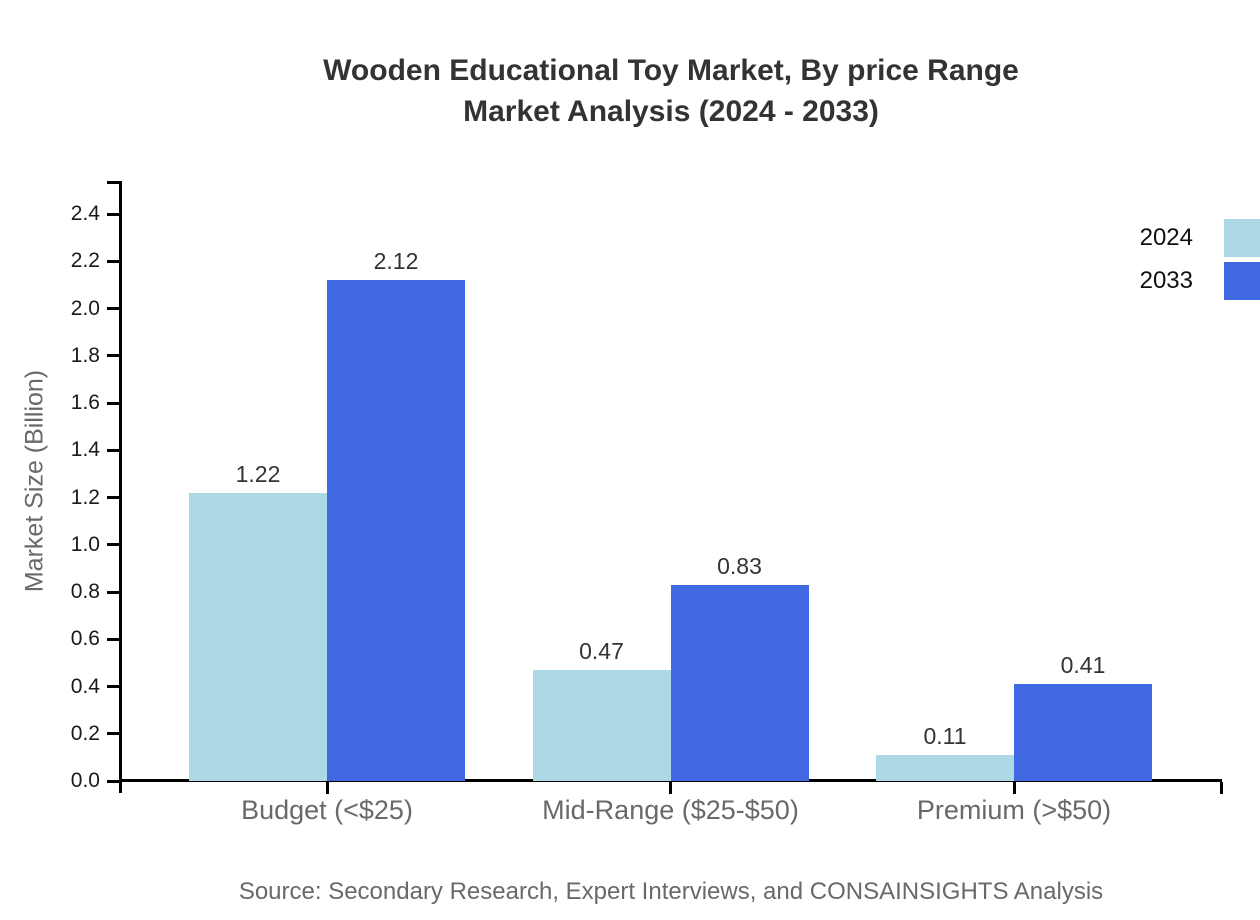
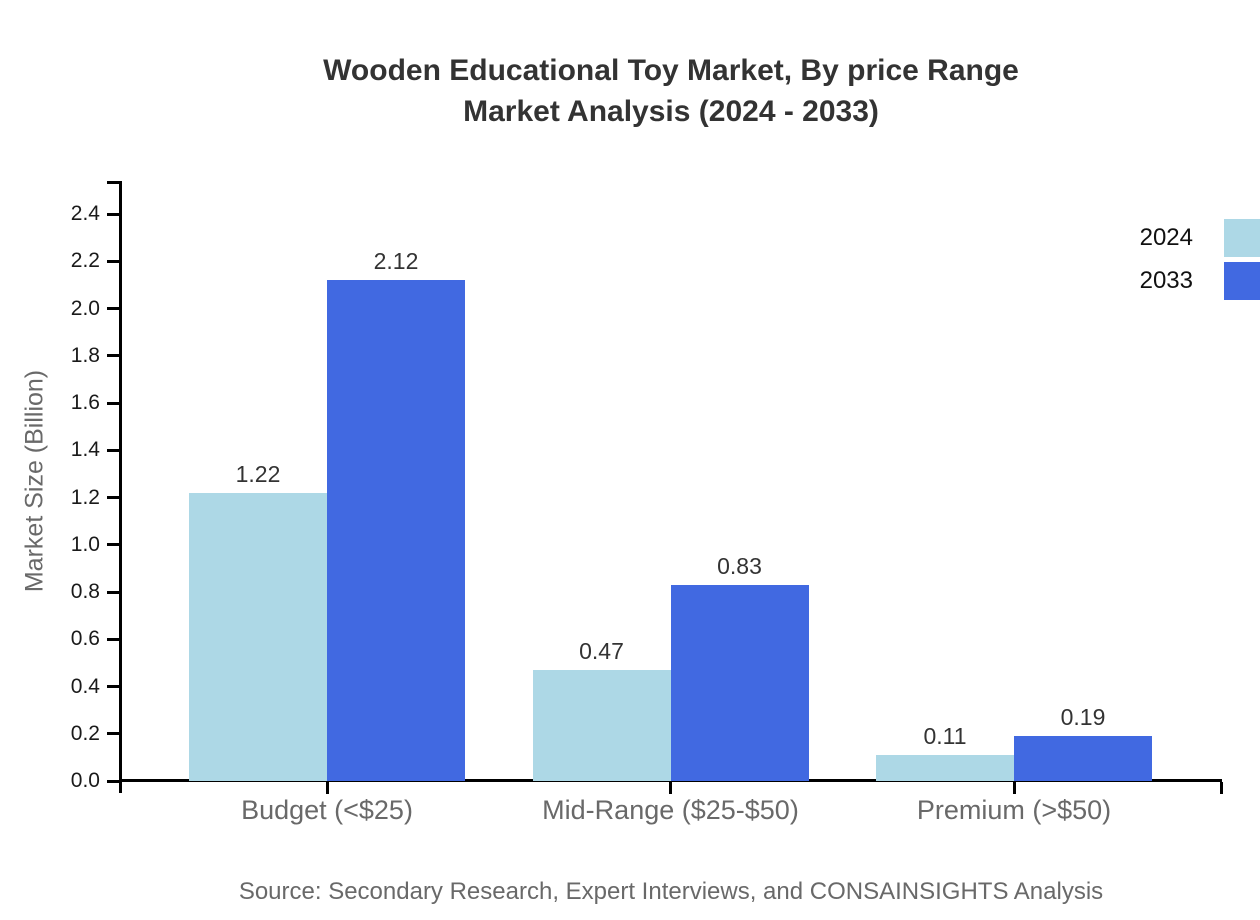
2033/Premium (>$50): 0.41 -> 0.19
